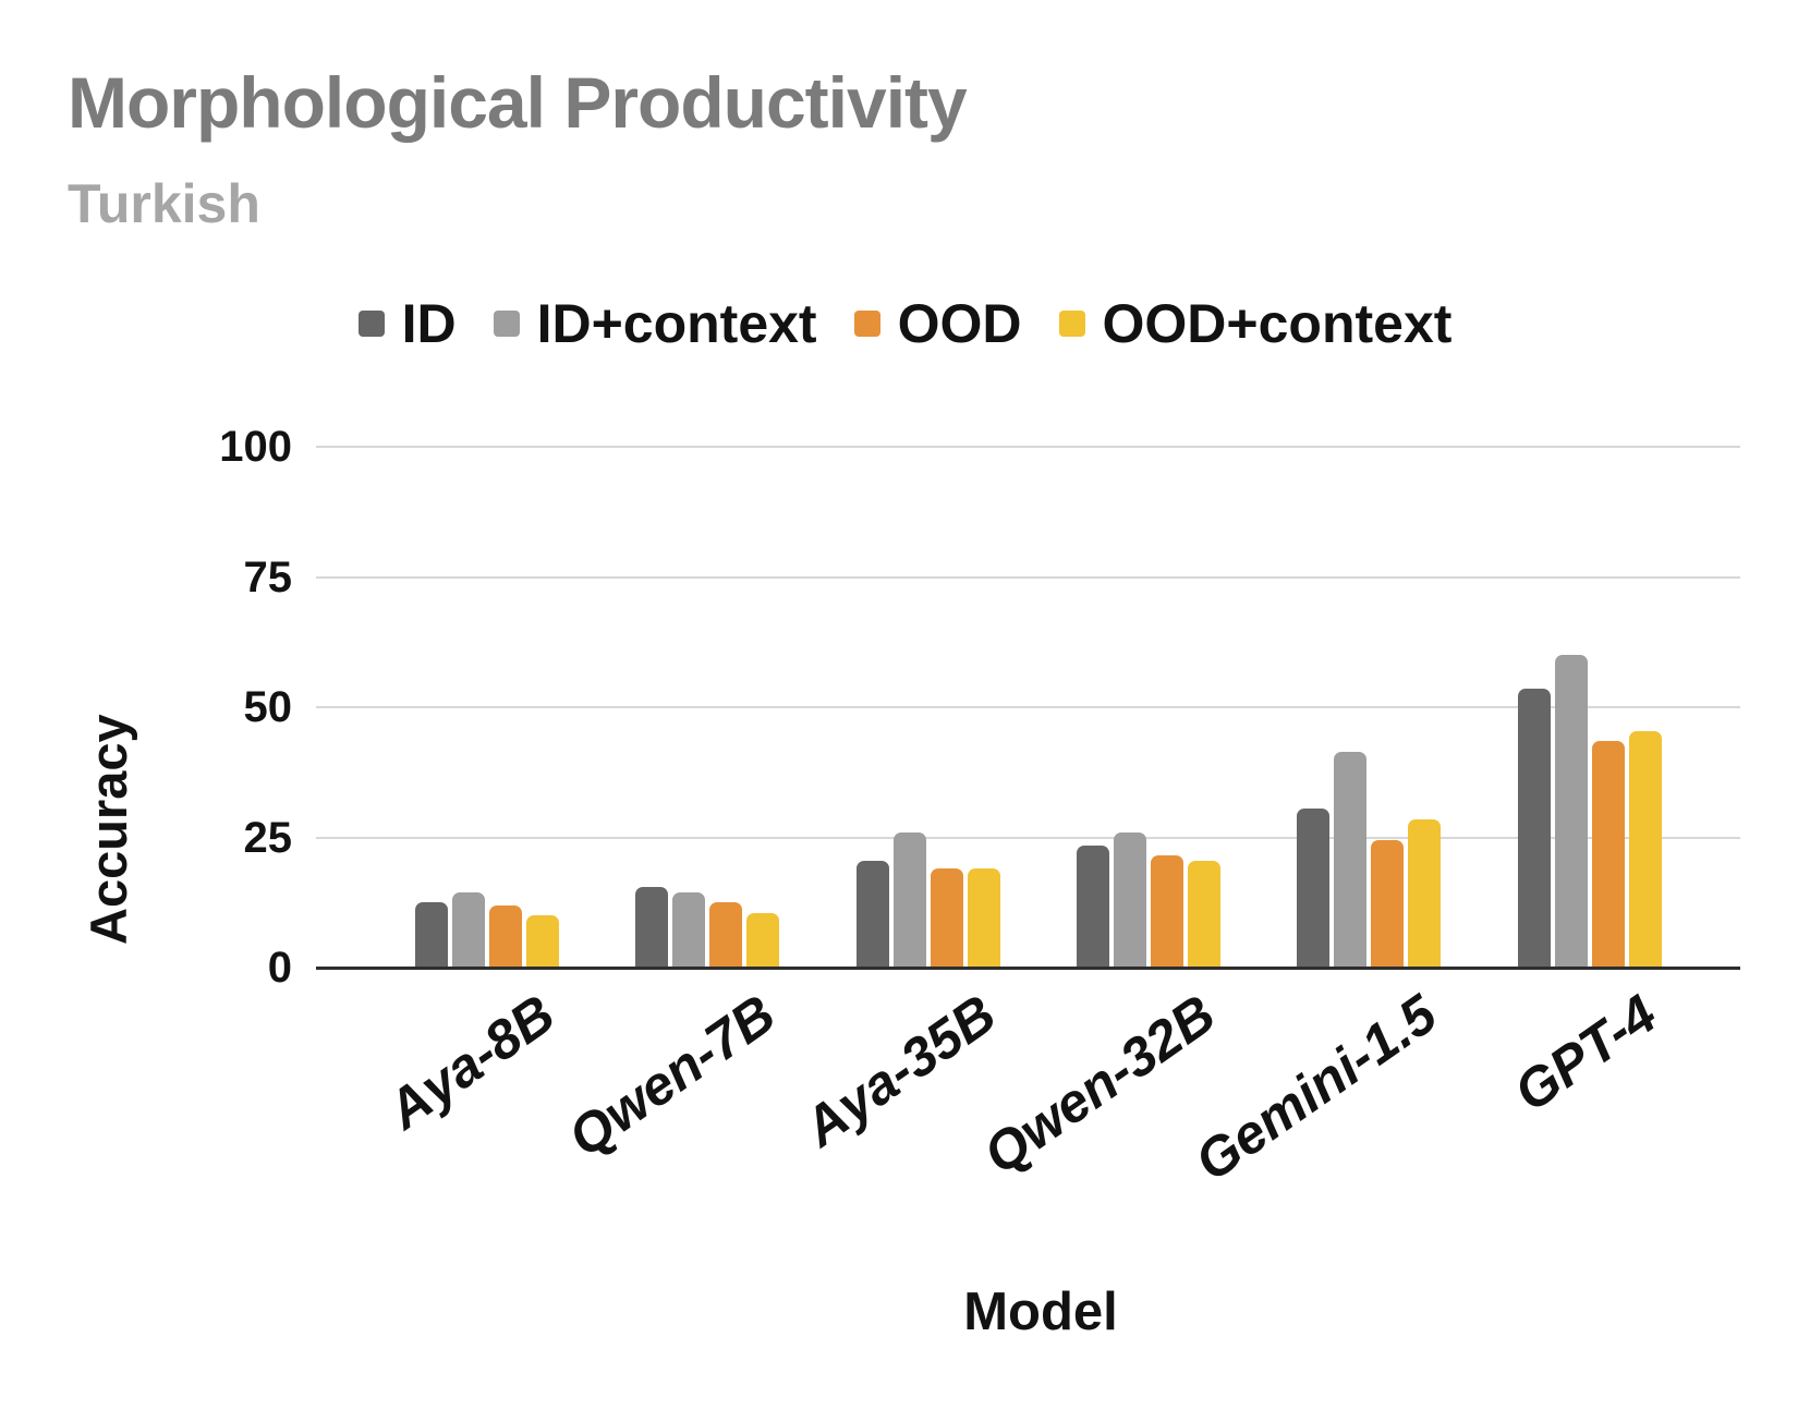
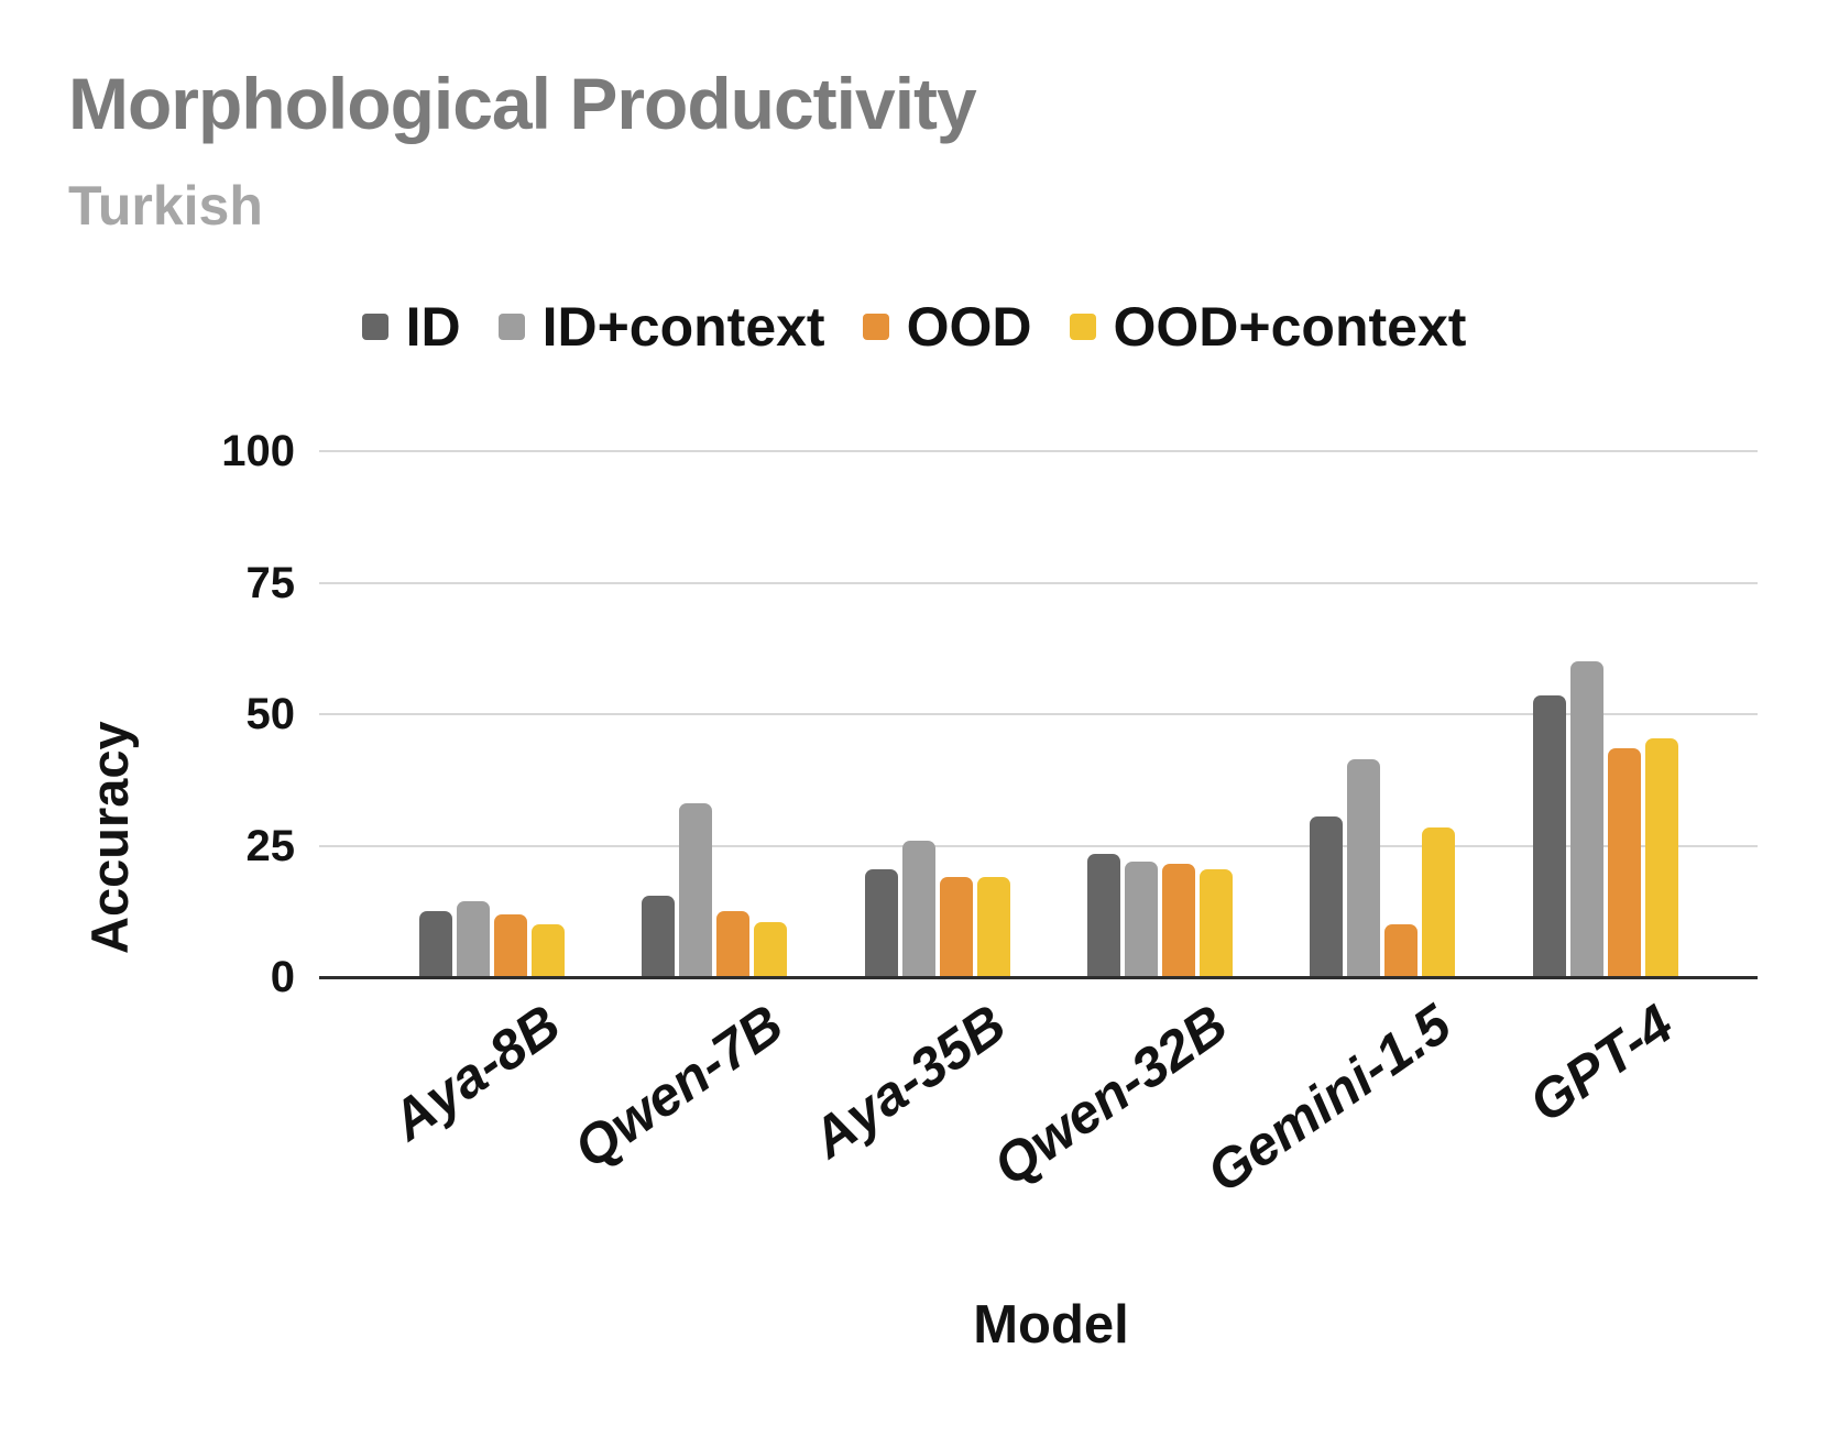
ID+context/Qwen-7B: 14 -> 33
ID+context/Qwen-32B: 26 -> 22
OOD/Gemini-1.5: 24 -> 10
